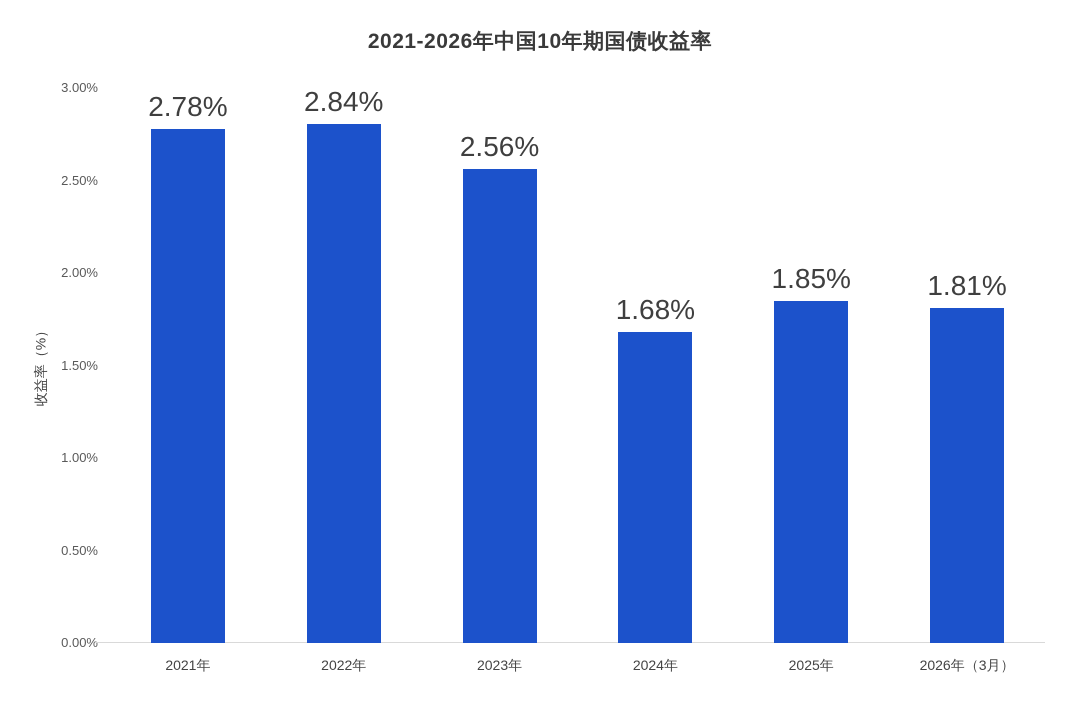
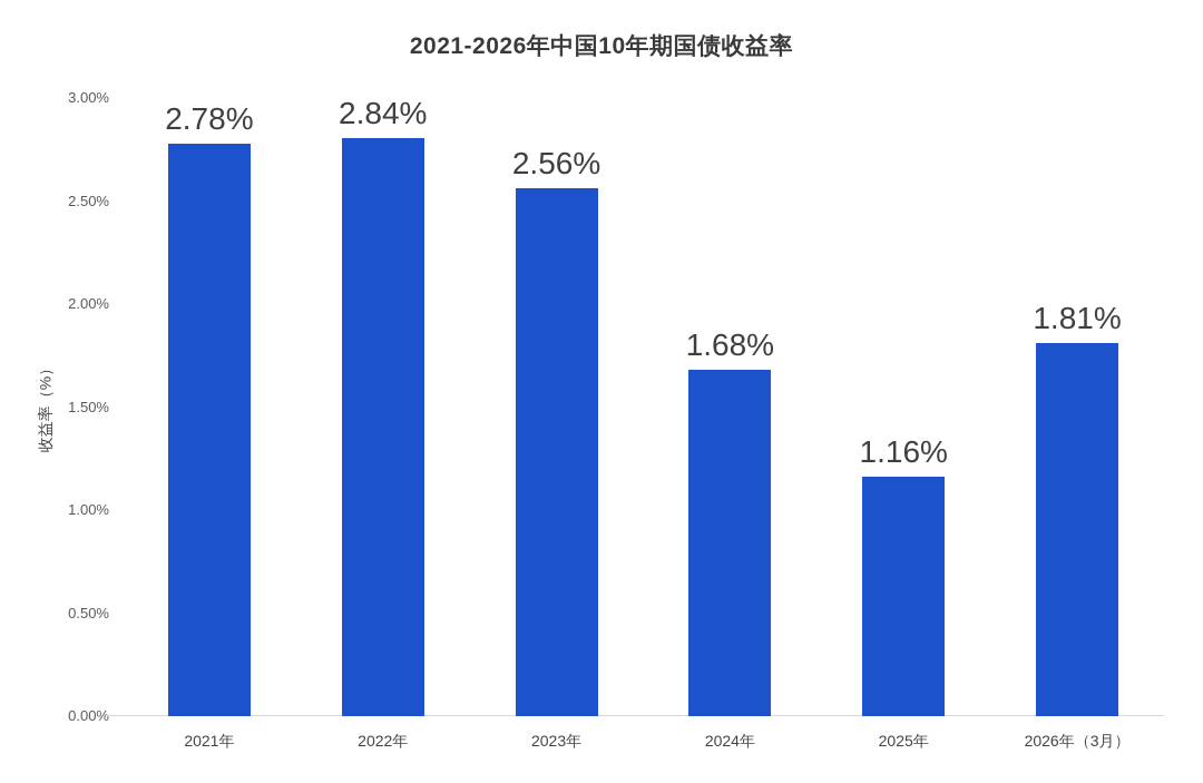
2025年: 1.85% -> 1.16%
